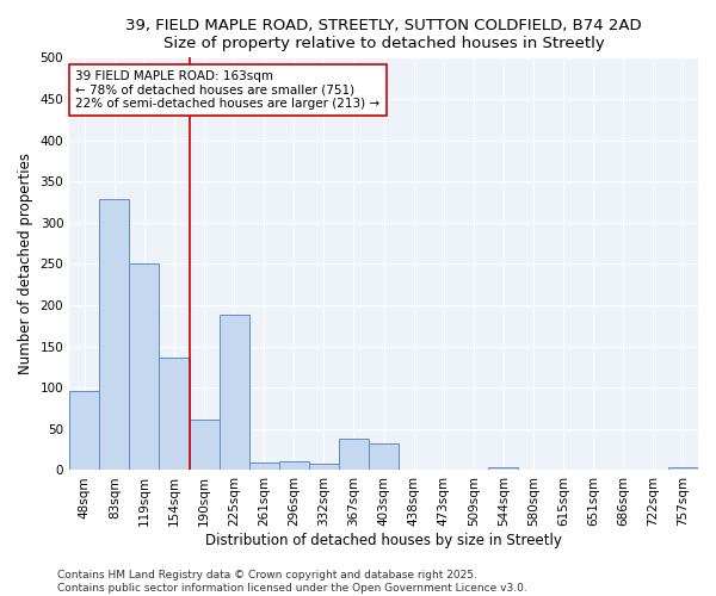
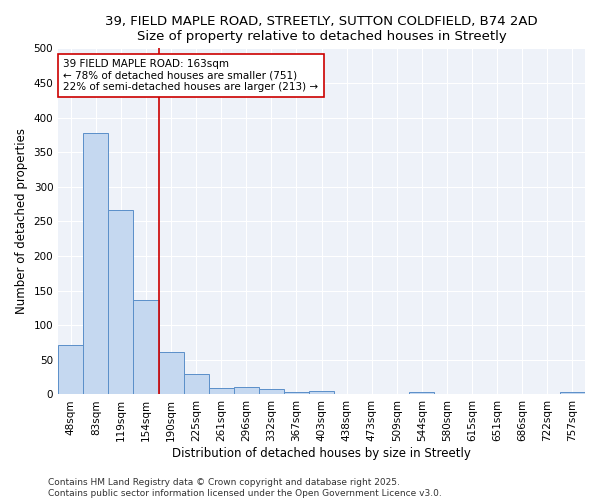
48sqm: 96 -> 72
83sqm: 328 -> 377
119sqm: 250 -> 267
225sqm: 188 -> 30
367sqm: 38 -> 4
403sqm: 32 -> 5
